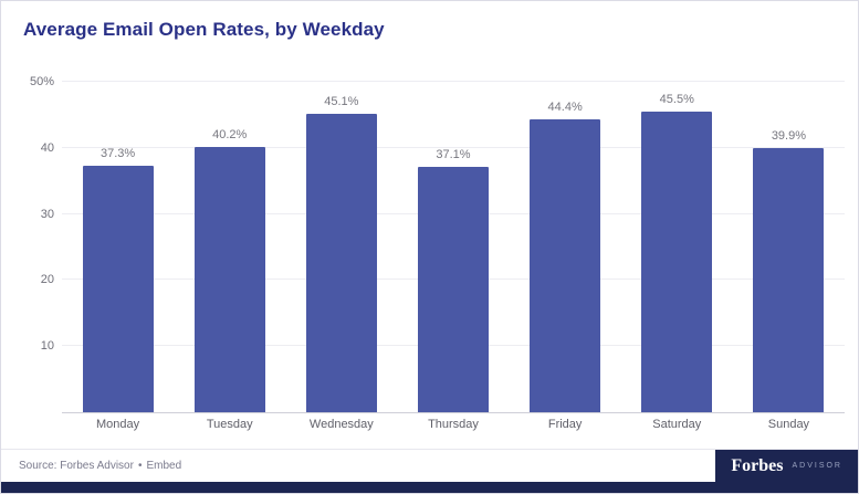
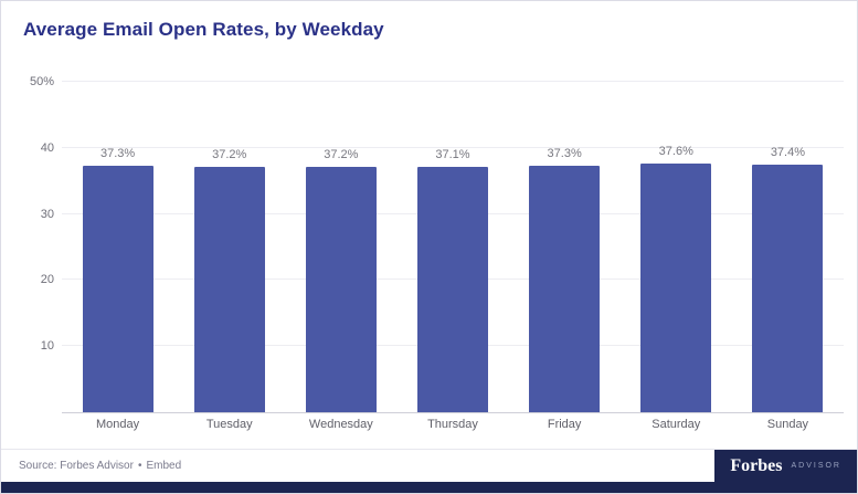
Tuesday: 40.2% -> 37.2%
Wednesday: 45.1% -> 37.2%
Friday: 44.4% -> 37.3%
Saturday: 45.5% -> 37.6%
Sunday: 39.9% -> 37.4%
